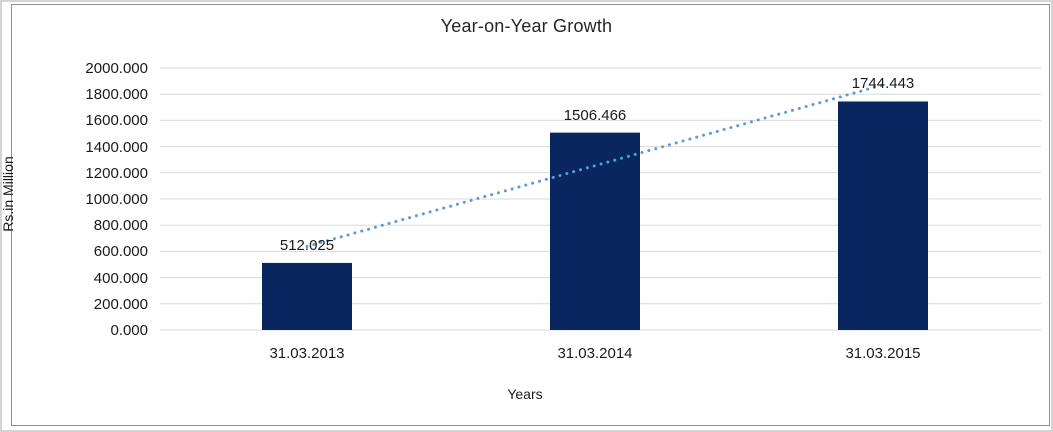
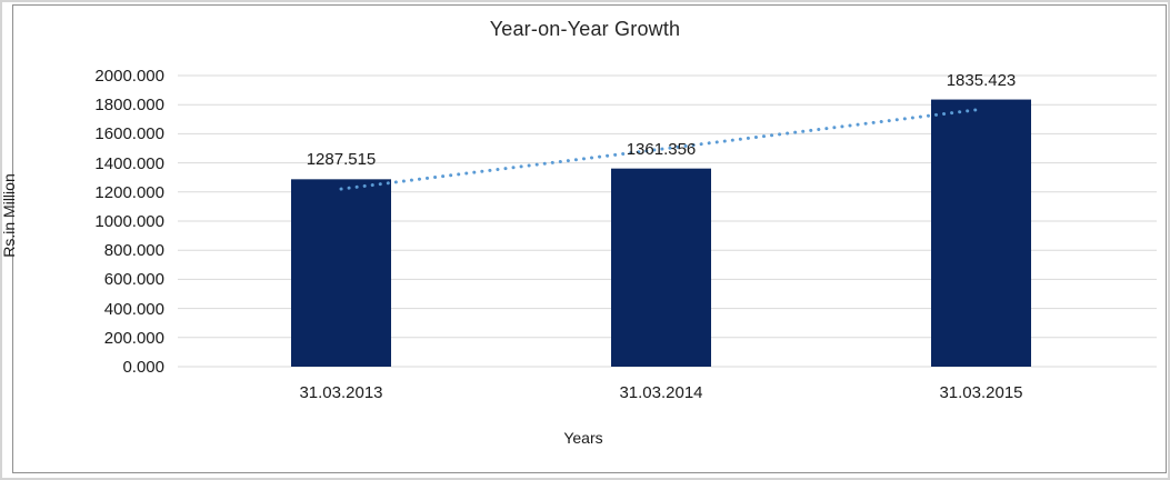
31.03.2013: 512.025 -> 1287.515
31.03.2014: 1506.466 -> 1361.356
31.03.2015: 1744.443 -> 1835.423
